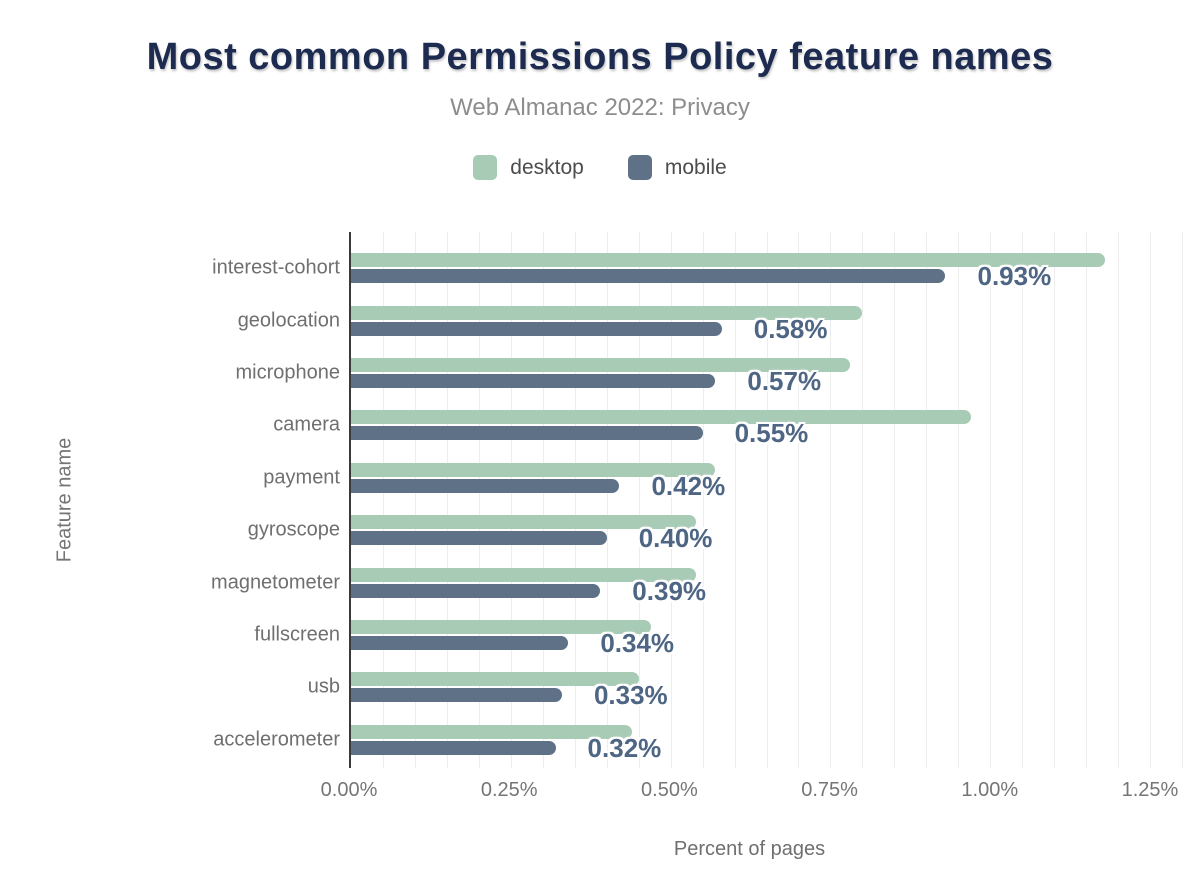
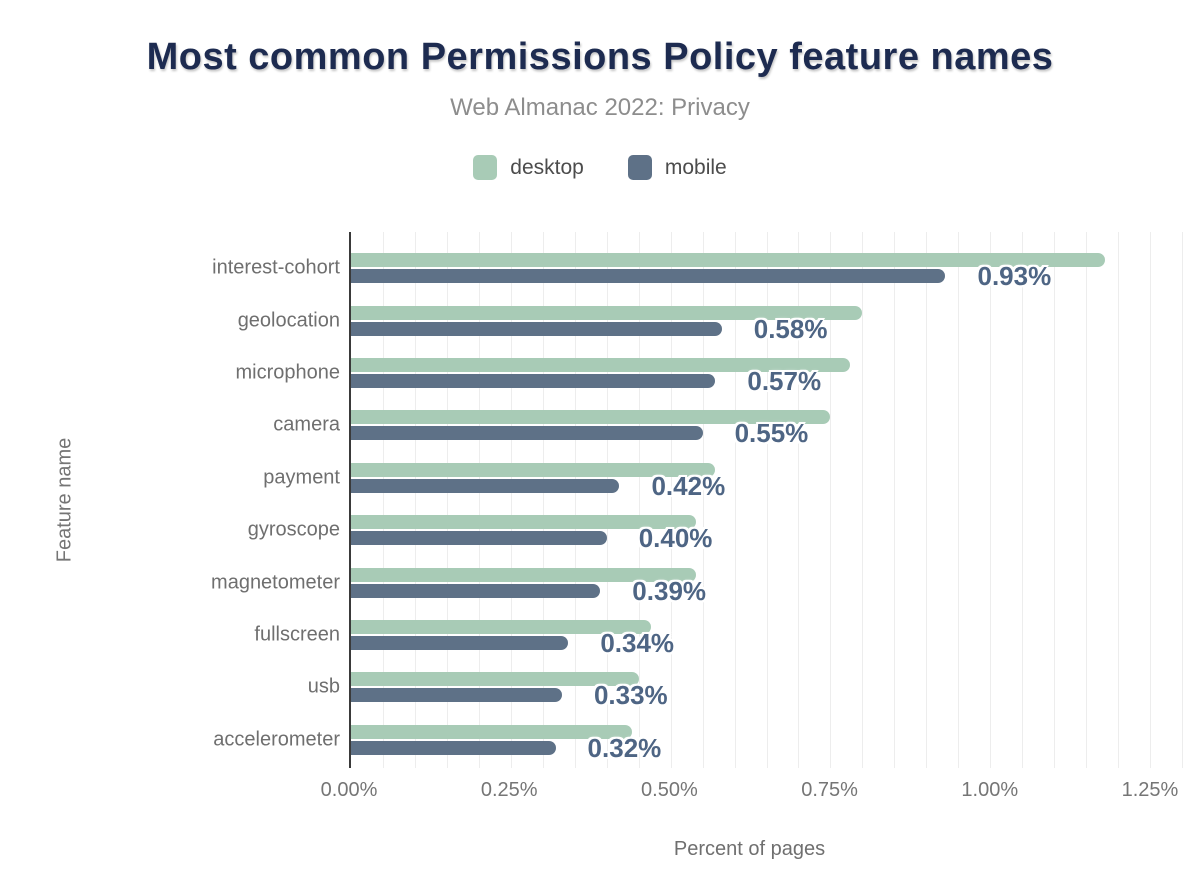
desktop/camera: 0.97% -> 0.75%
